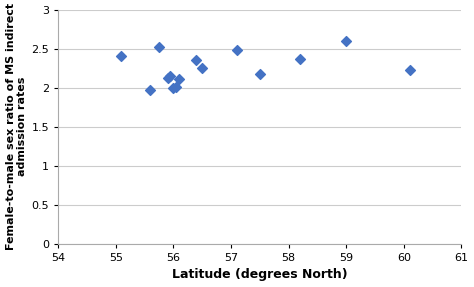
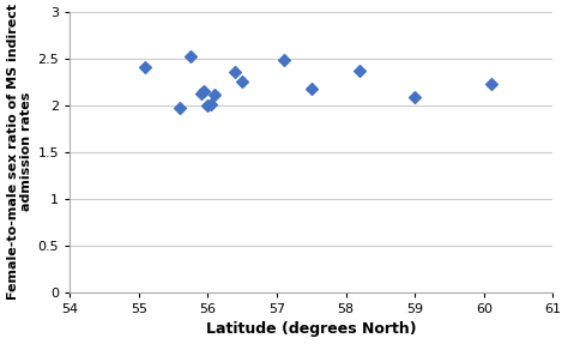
59: 2.60 -> 2.08
